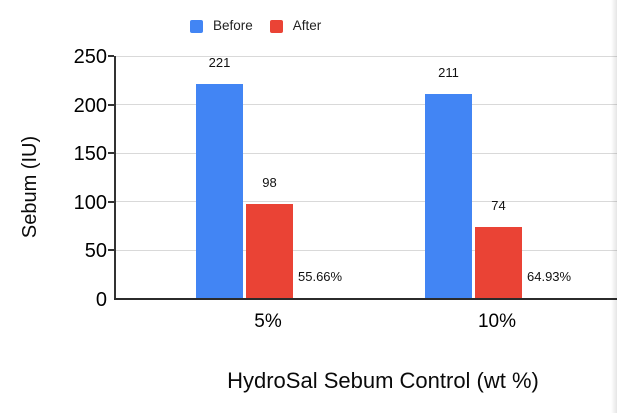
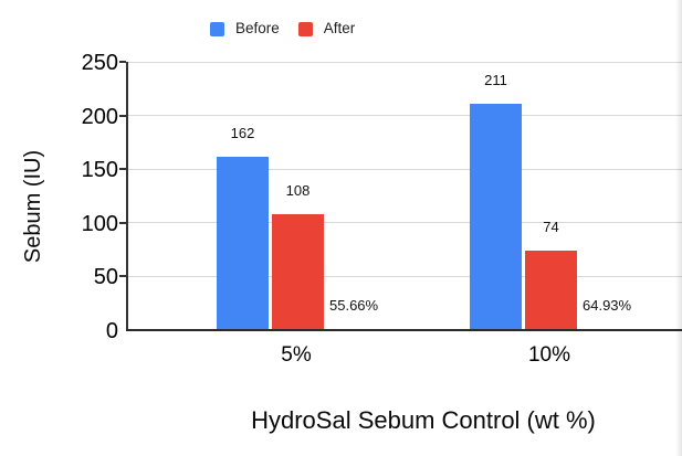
Before/5%: 221 -> 162
After/5%: 98 -> 108
